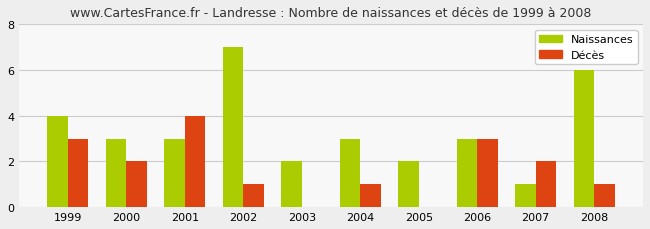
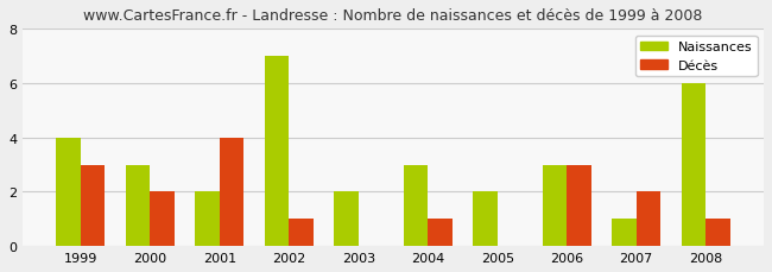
Naissances/2001: 3 -> 2
